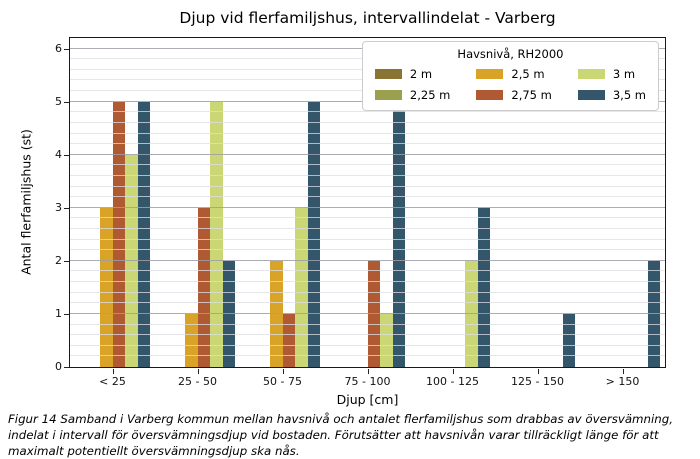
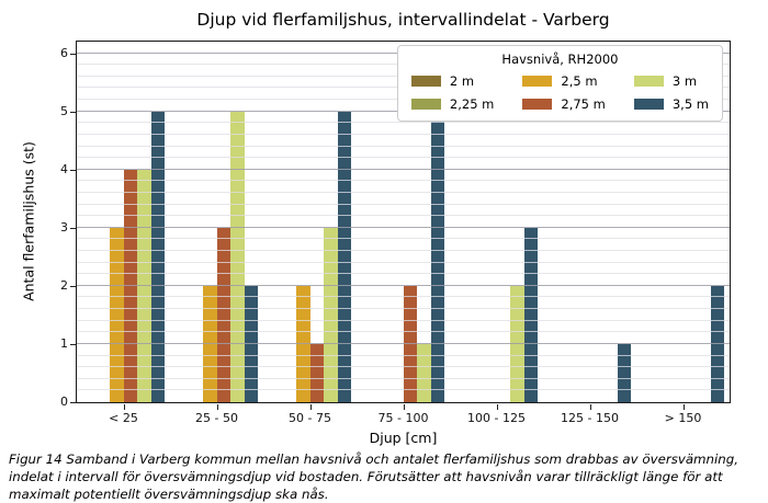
2,75 m/< 25: 5 -> 4
2,5 m/25 - 50: 1 -> 2
